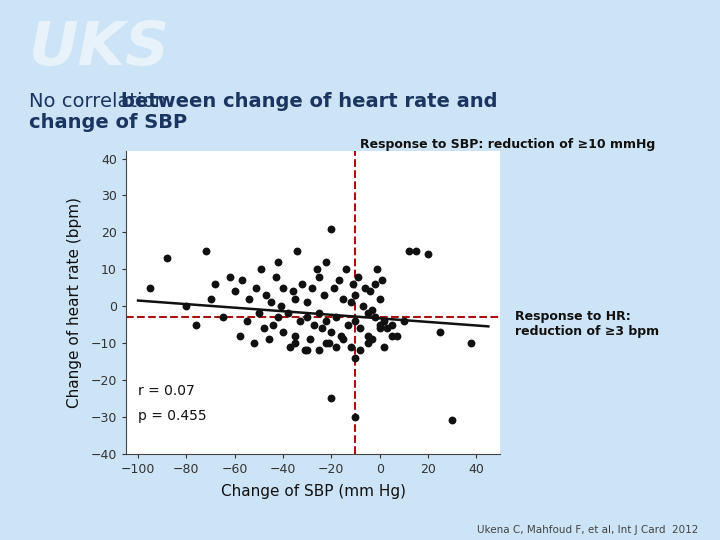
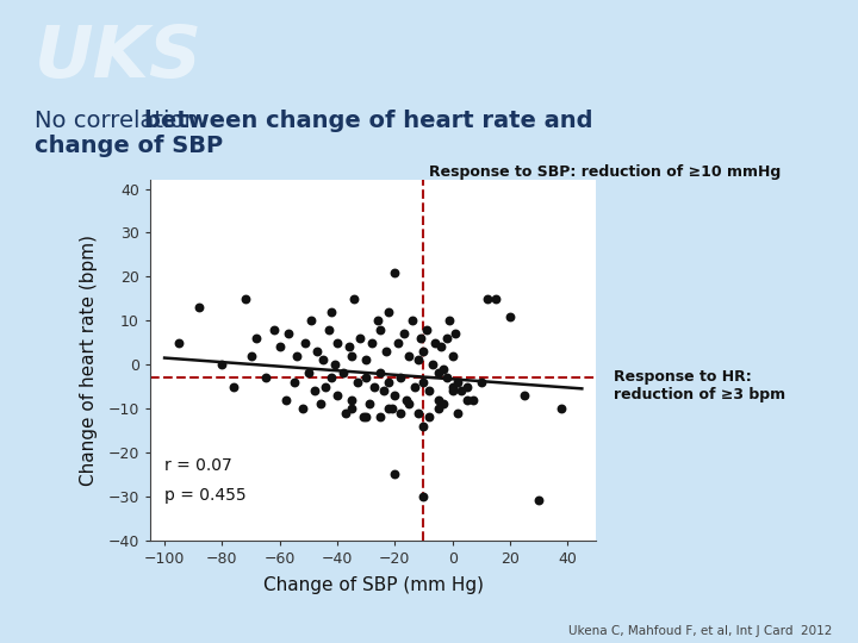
20: 14 -> 11
